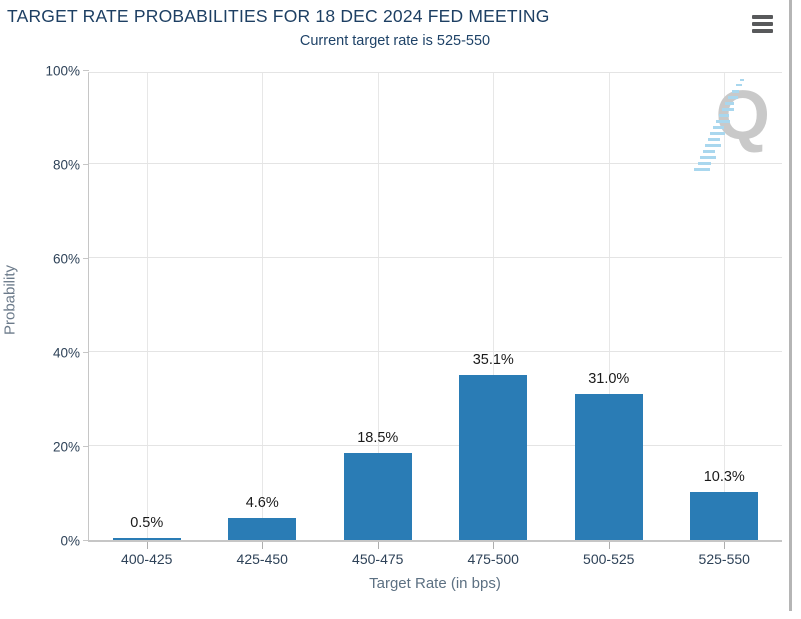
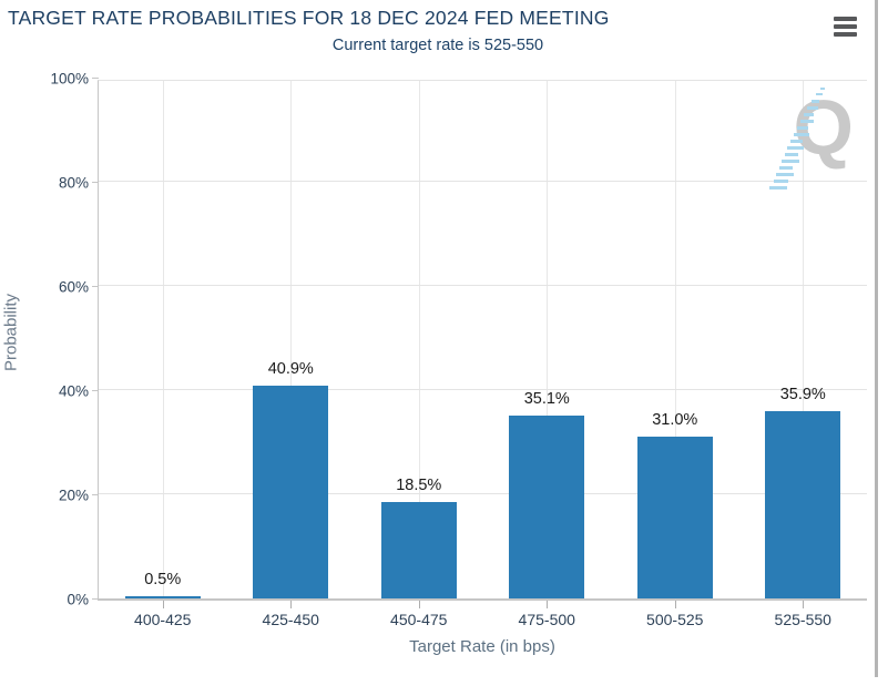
425-450: 4.6% -> 40.9%
525-550: 10.3% -> 35.9%
